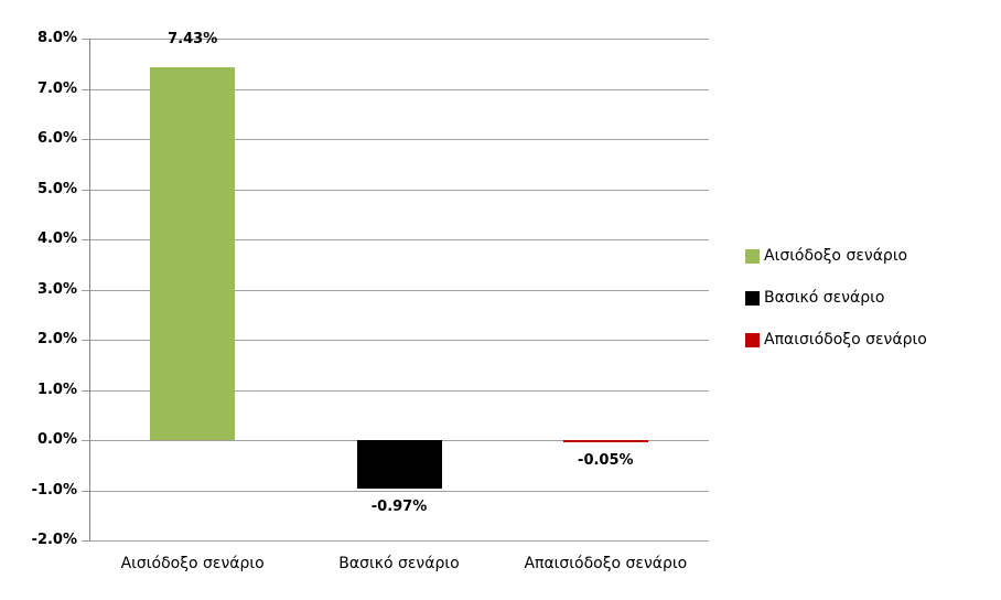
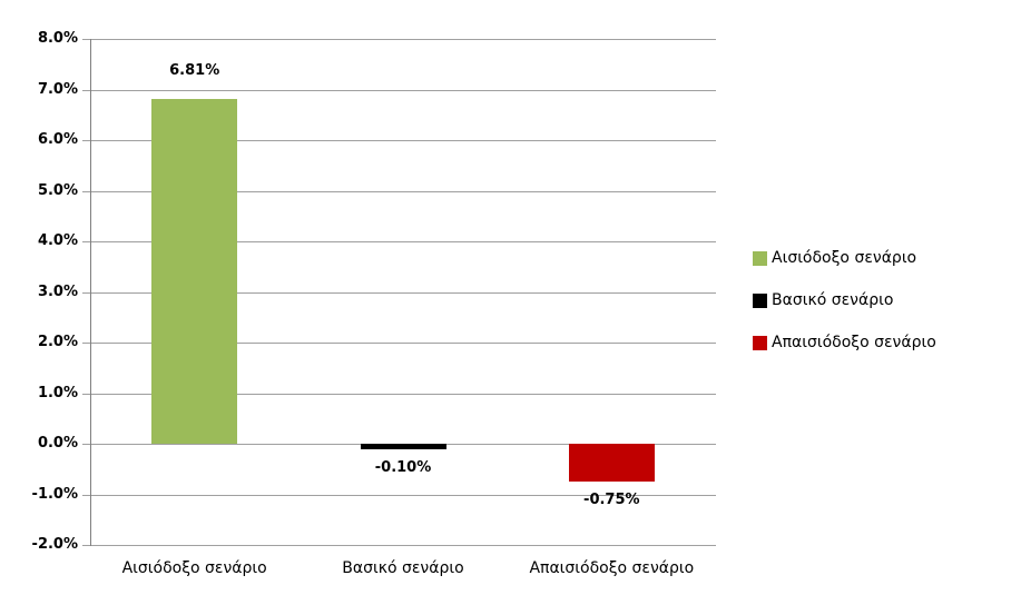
Αισιόδοξο σενάριο: 7.43% -> 6.81%
Βασικό σενάριο: -0.97% -> -0.10%
Απαισιόδοξο σενάριο: -0.05% -> -0.75%
